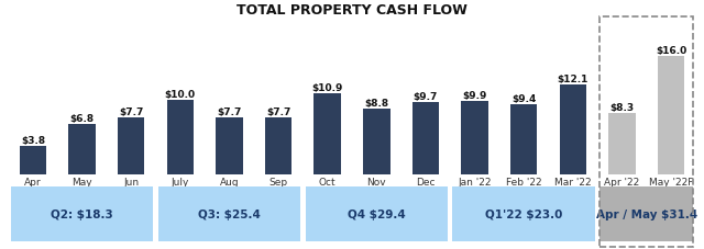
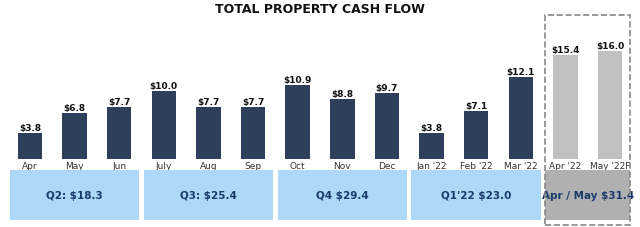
Jan '22: $9.9 -> $3.8
Feb '22: $9.4 -> $7.1
Apr '22: $8.3 -> $15.4
